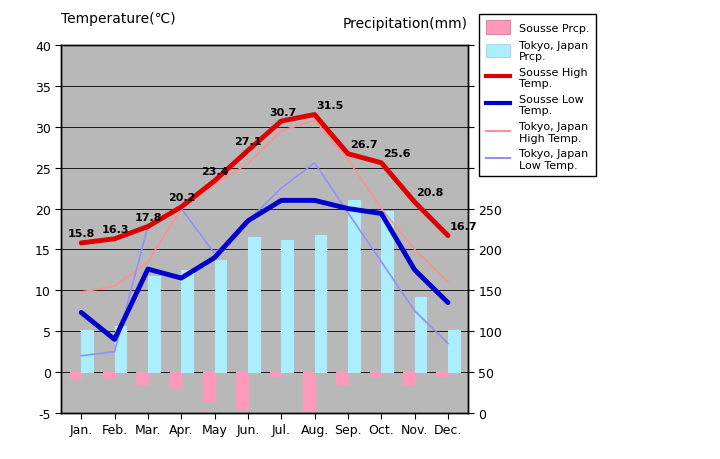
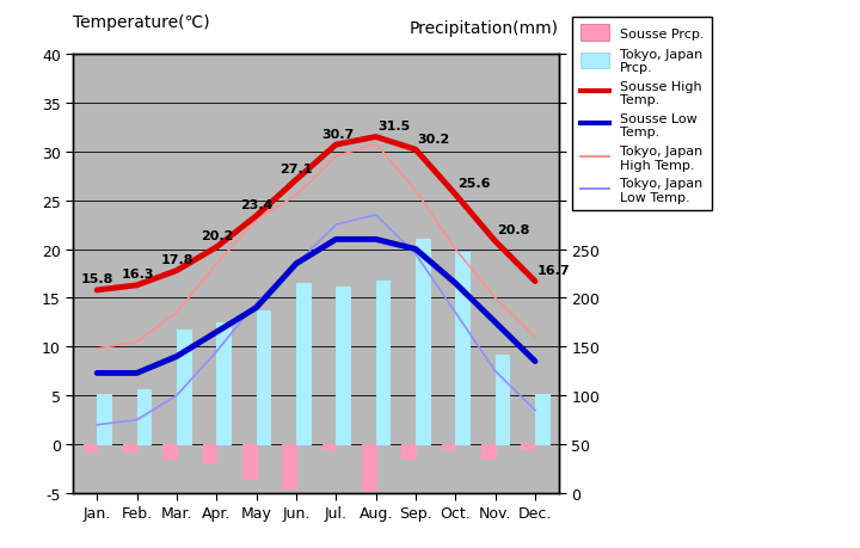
Sousse Low Temp./Feb.: 4.0 -> 7.3
Sousse Low Temp./Mar.: 12.6 -> 9.0
Tokyo, Japan Low Temp./Mar.: 17.8 -> 5.0
Tokyo, Japan High Temp./Apr.: 20.0 -> 18.5
Tokyo, Japan Low Temp./Apr.: 20.0 -> 9.5
Tokyo, Japan Low Temp./Aug.: 25.6 -> 23.5
Sousse High Temp./Sep.: 26.7 -> 30.2
Sousse Low Temp./Oct.: 19.4 -> 16.5
